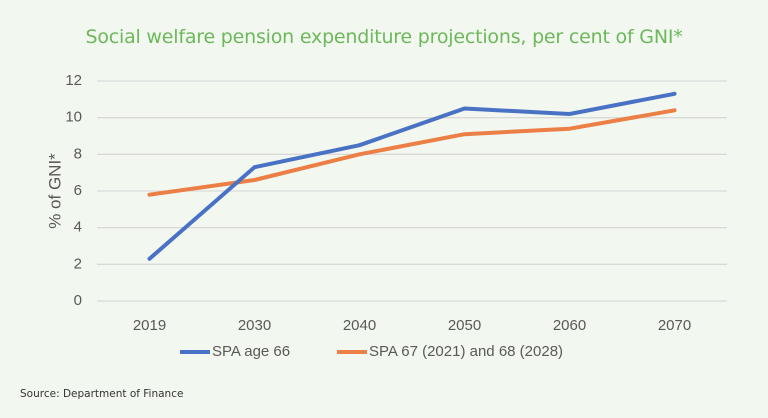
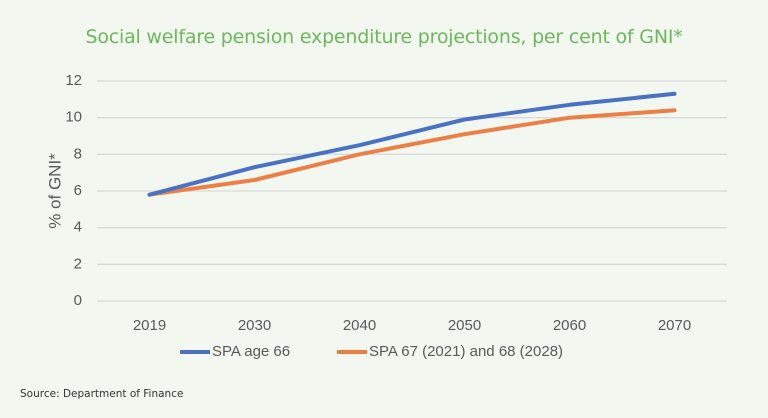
SPA age 66/2019: 2.3 -> 5.8
SPA age 66/2050: 10.5 -> 9.9
SPA age 66/2060: 10.2 -> 10.7
SPA 67 (2021) and 68 (2028)/2060: 9.4 -> 10.0
